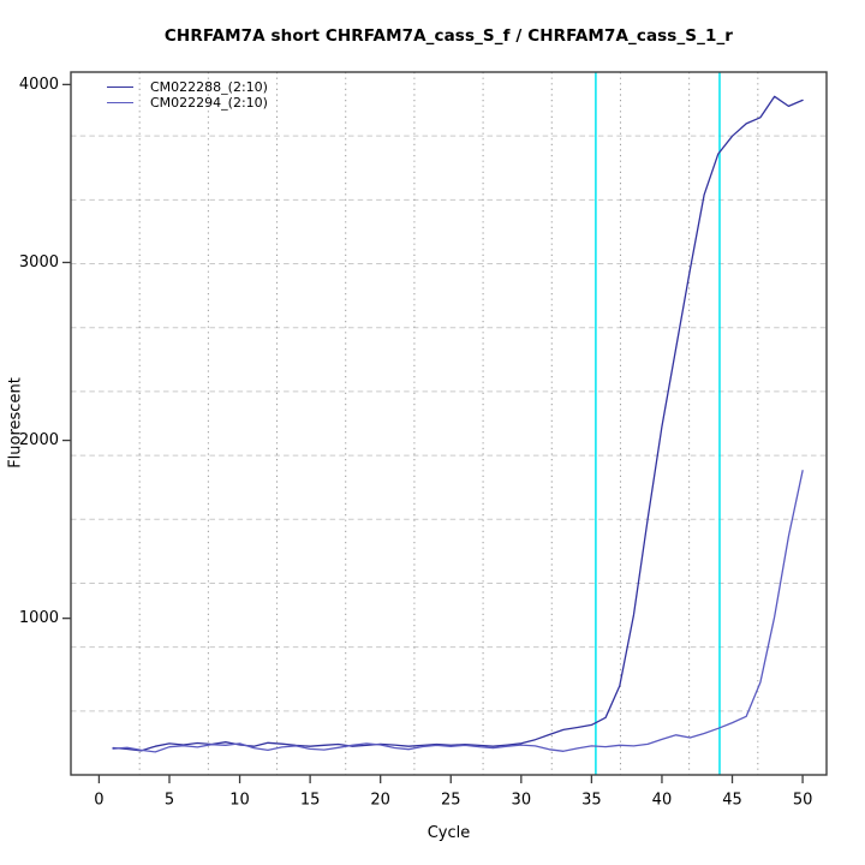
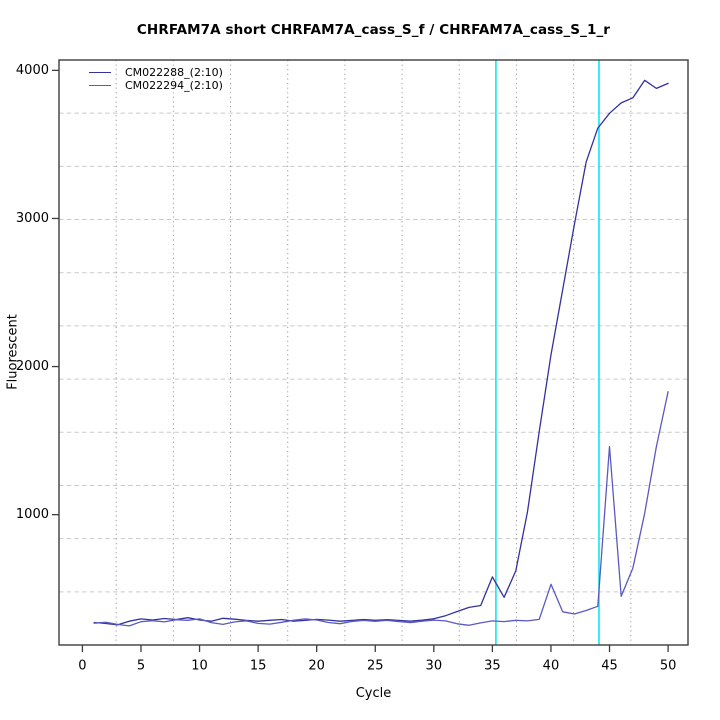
CM022288_(2:10)/35: 400 -> 580
CM022294_(2:10)/40: 320 -> 530
CM022294_(2:10)/45: 410 -> 1460
